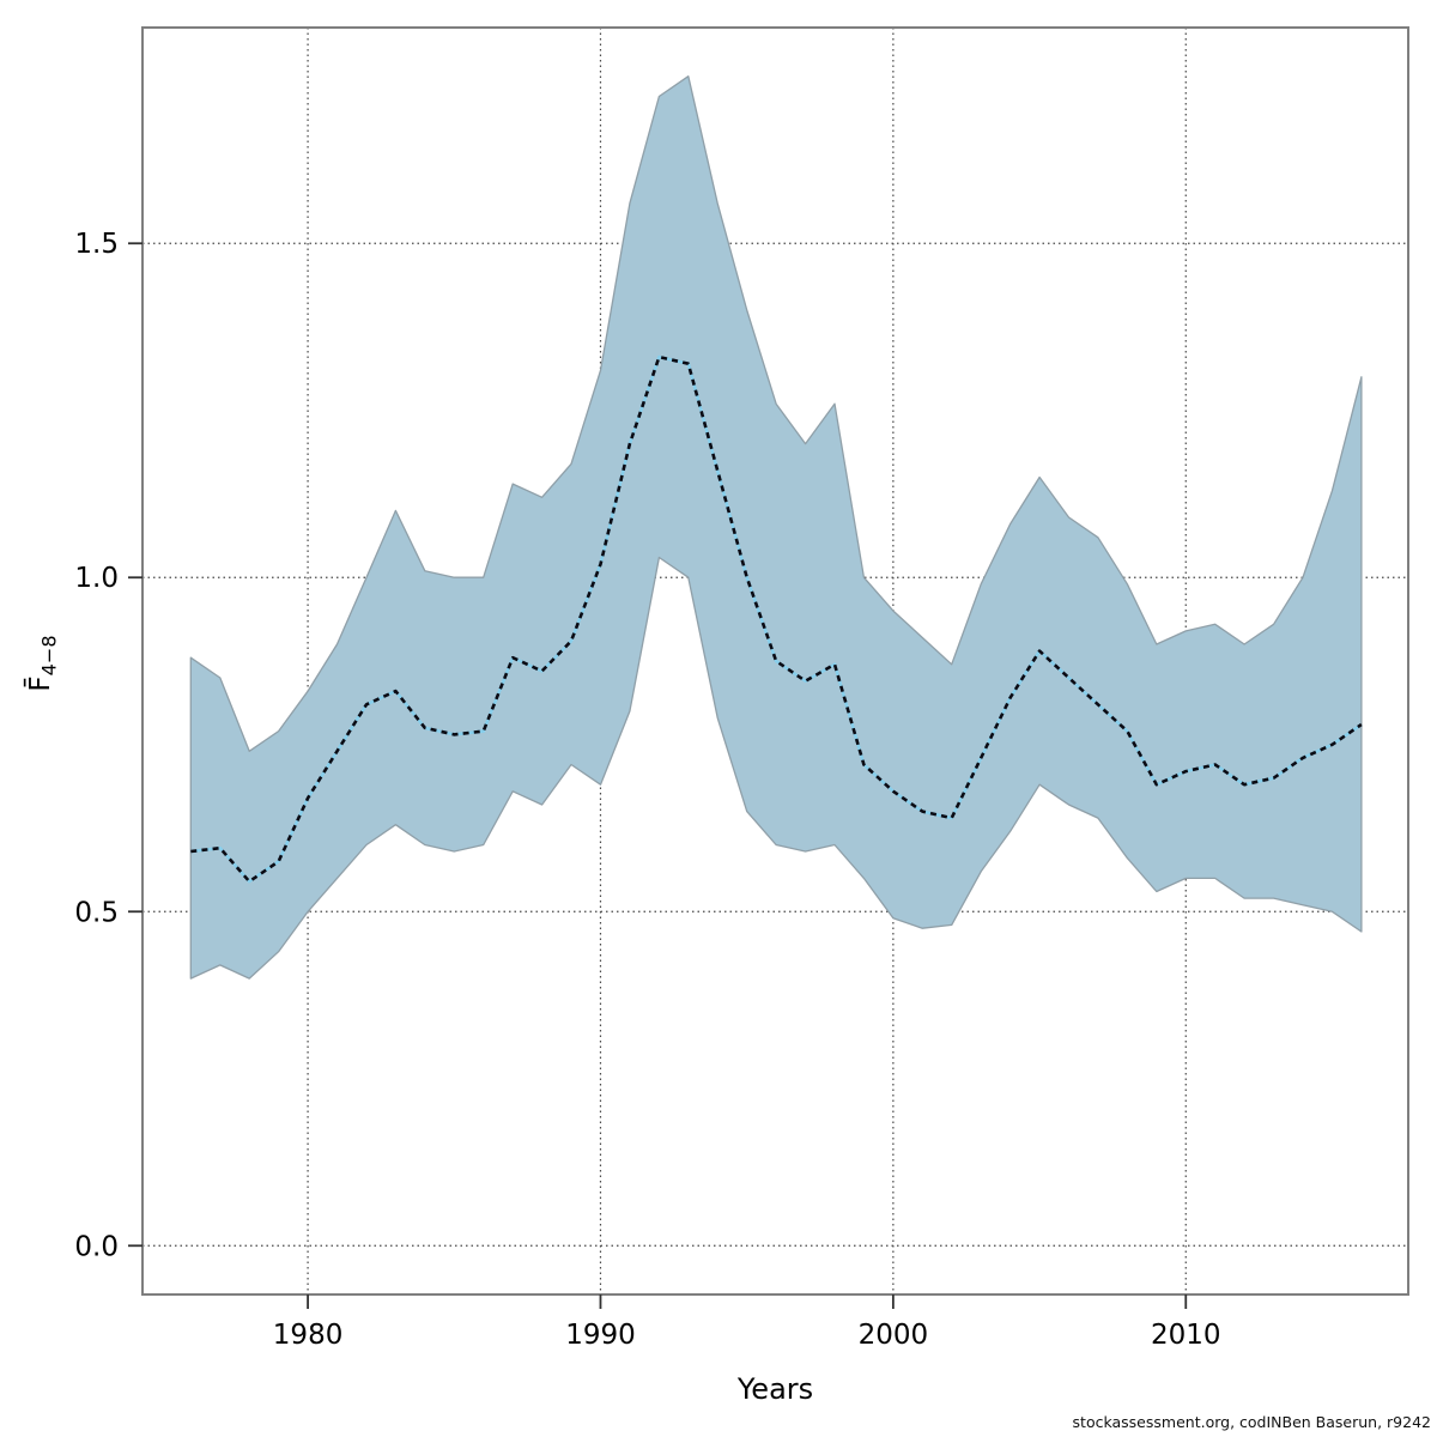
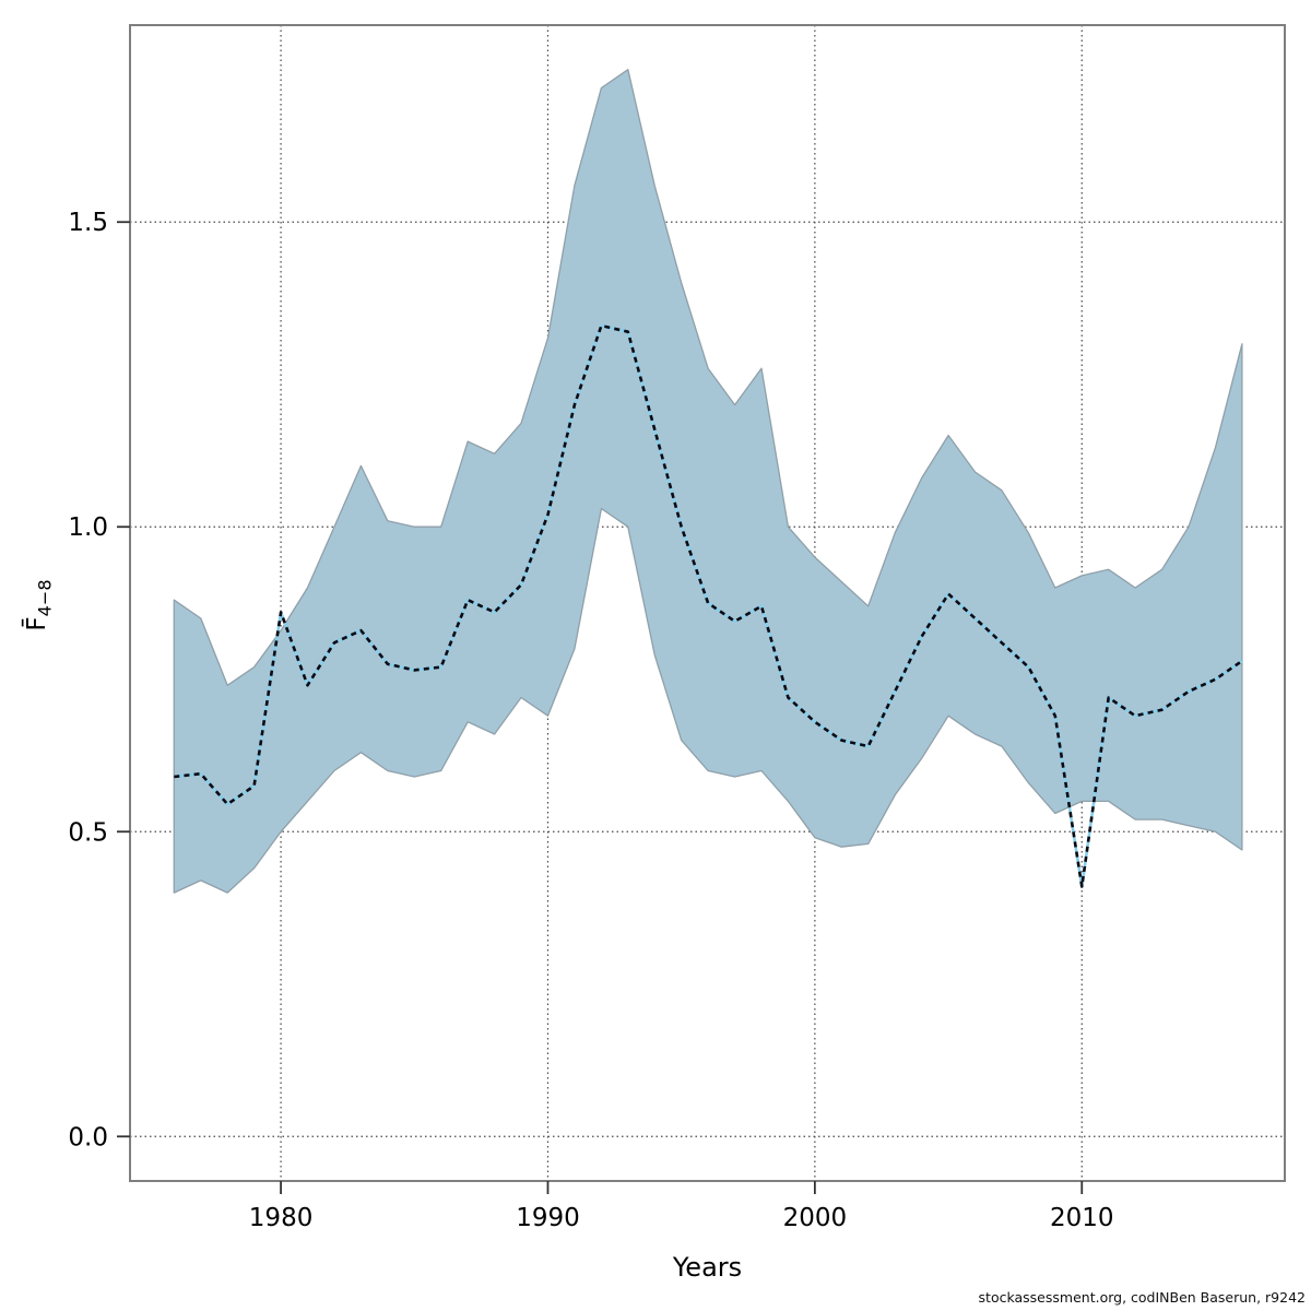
1980: 0.67 -> 0.86
2010: 0.71 -> 0.41
